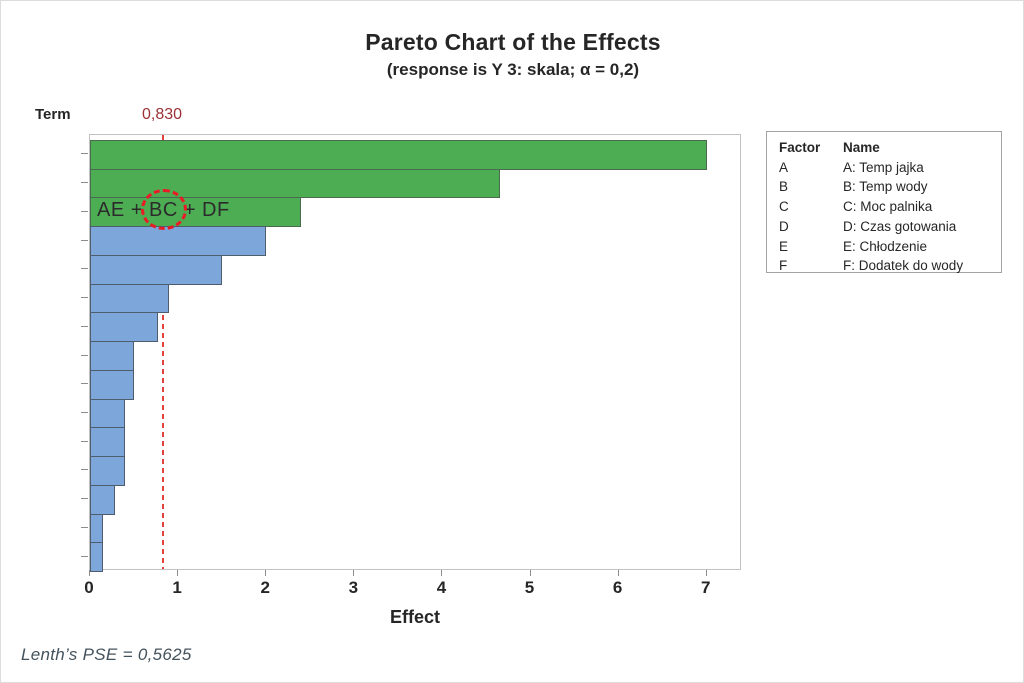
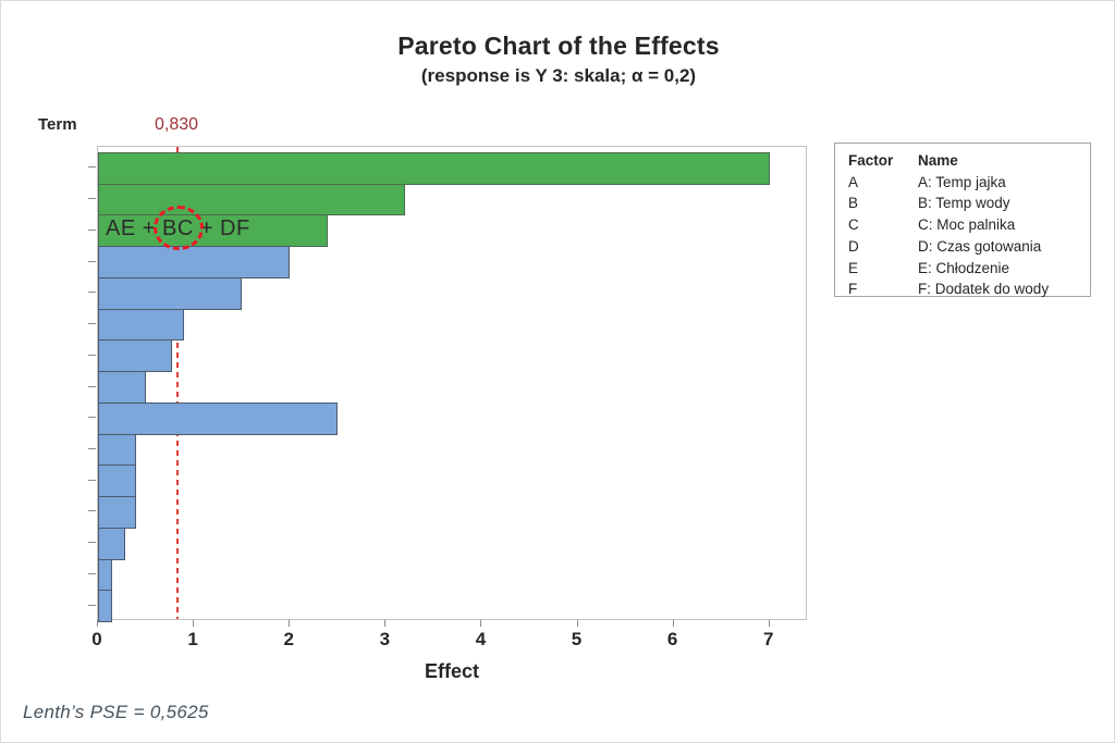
B: 4.7 -> 3.2
A: 0.5 -> 2.5
